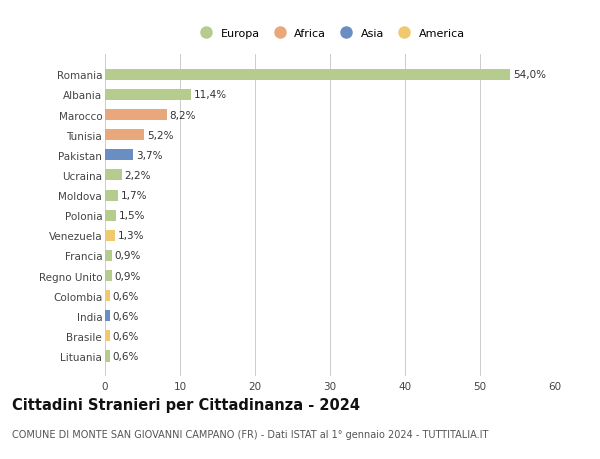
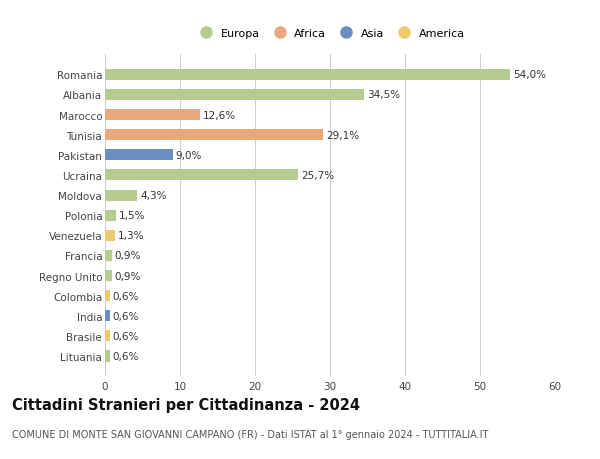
Albania: 11,4% -> 34,5%
Marocco: 8,2% -> 12,6%
Tunisia: 5,2% -> 29,1%
Pakistan: 3,7% -> 9,0%
Ucraina: 2,2% -> 25,7%
Moldova: 1,7% -> 4,3%
